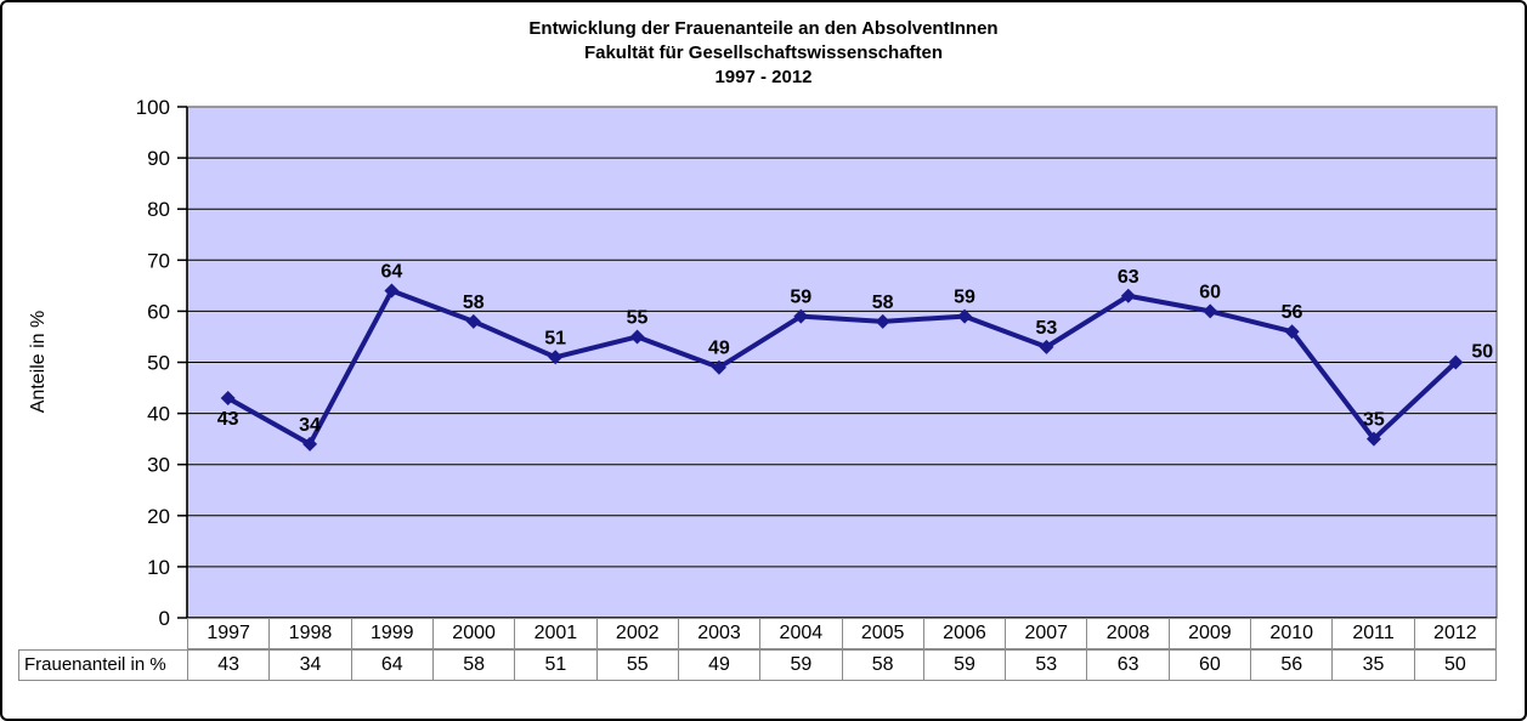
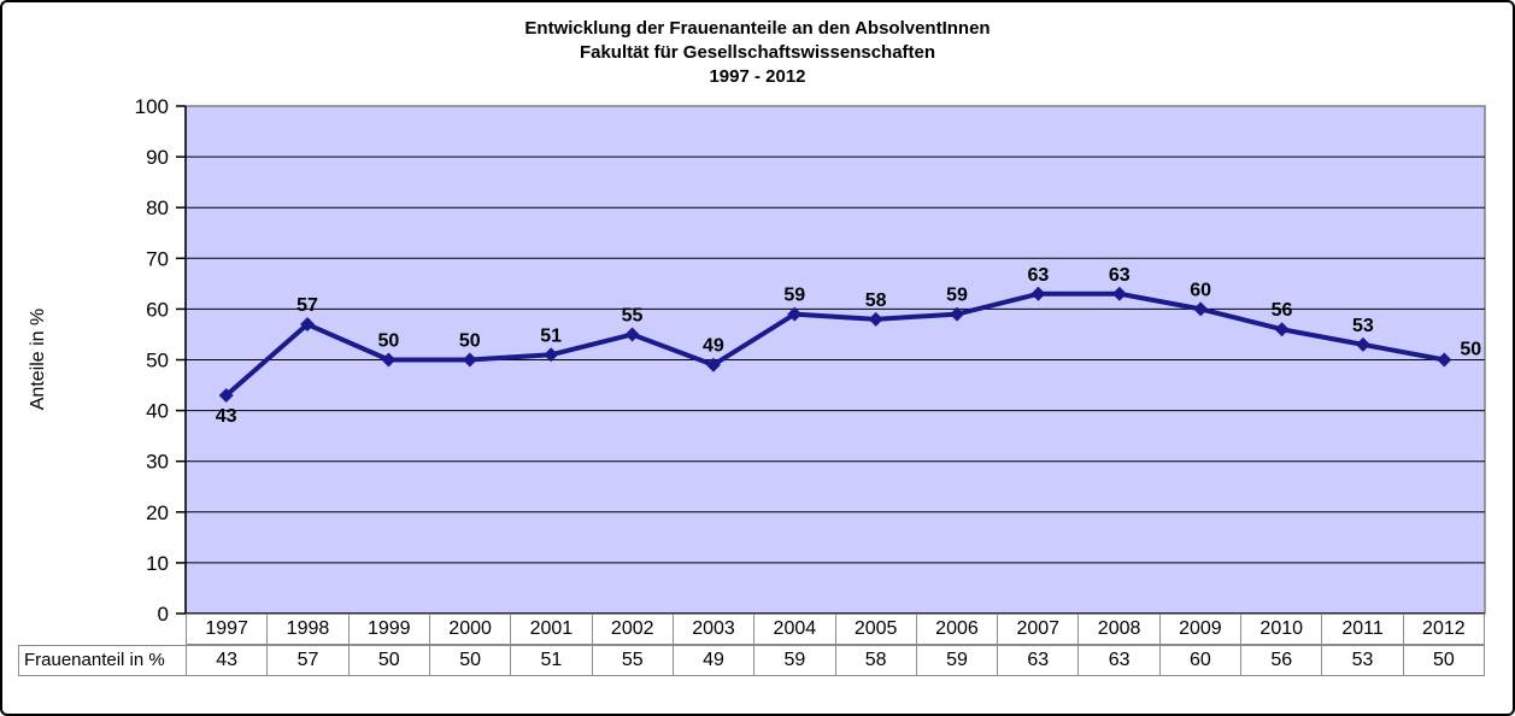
1998: 34 -> 57
1999: 64 -> 50
2000: 58 -> 50
2007: 53 -> 63
2011: 35 -> 53
